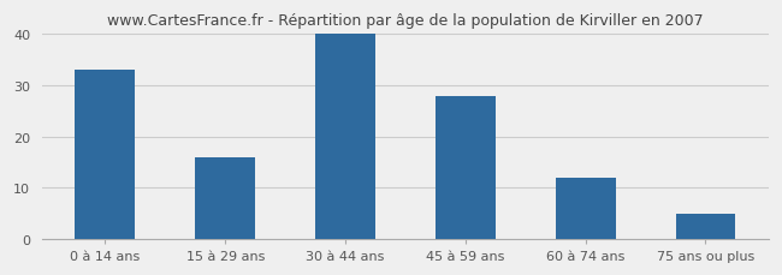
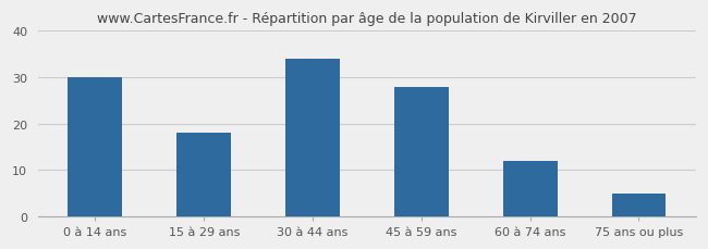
0 à 14 ans: 33 -> 30
15 à 29 ans: 16 -> 18
30 à 44 ans: 40 -> 34
